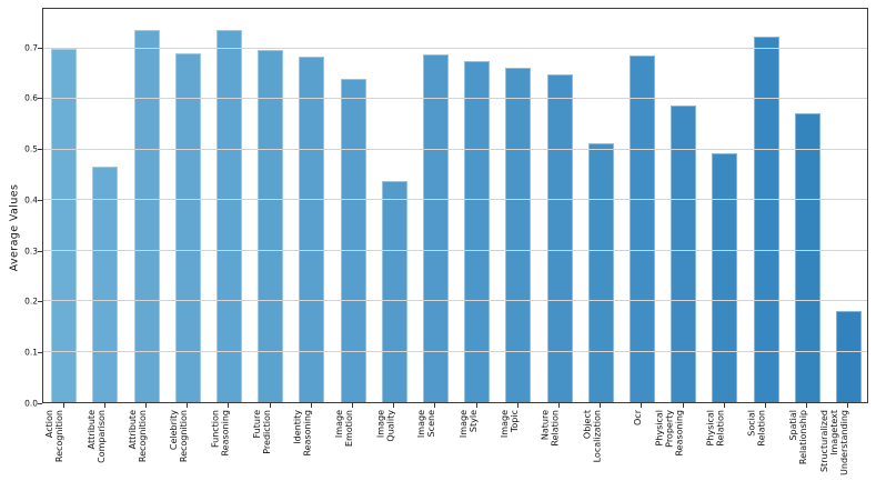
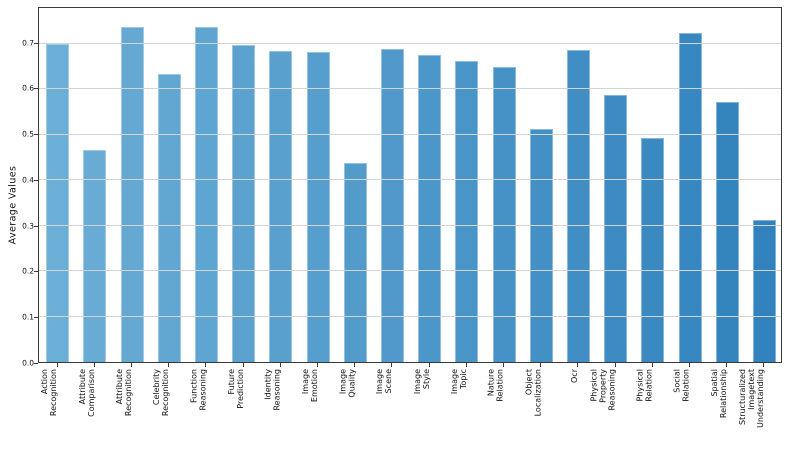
Celebrity Recognition: 0.69 -> 0.63
Image Emotion: 0.64 -> 0.68
Structuralized Imagetext Understanding: 0.18 -> 0.31
